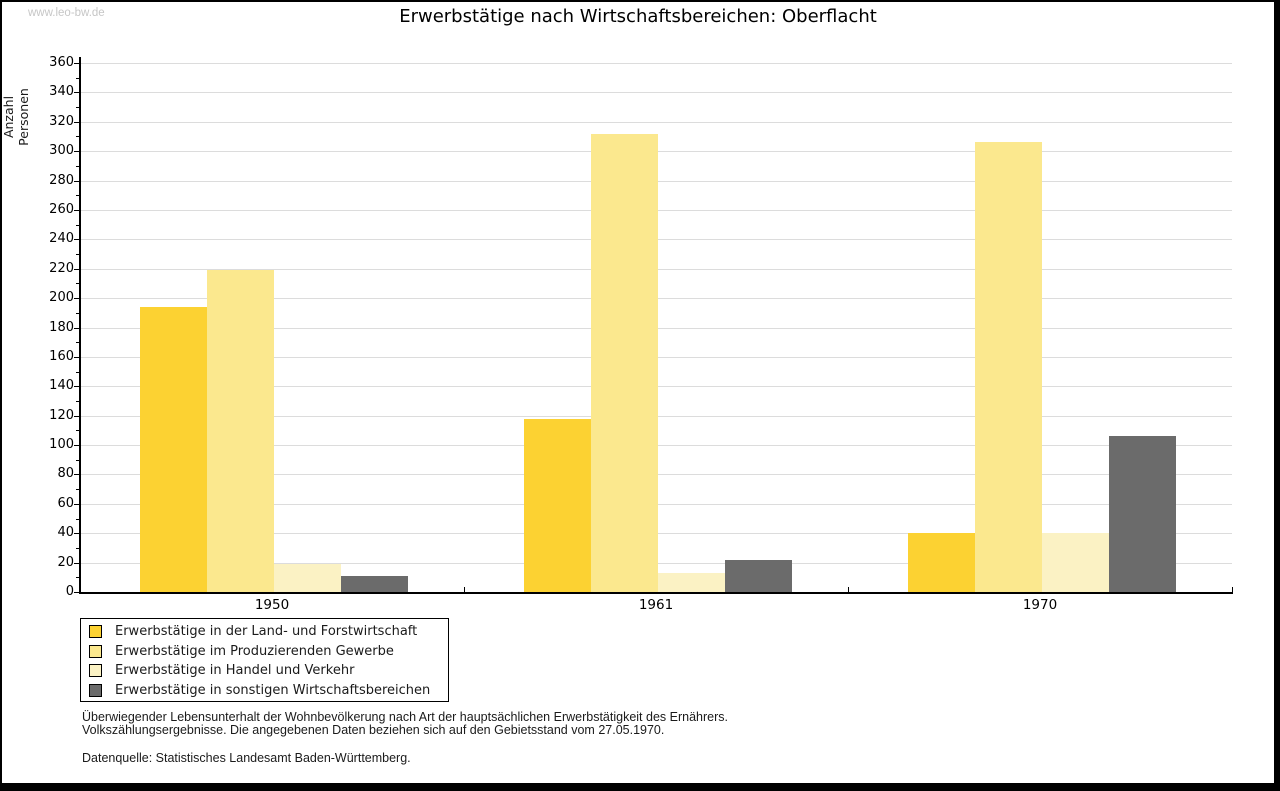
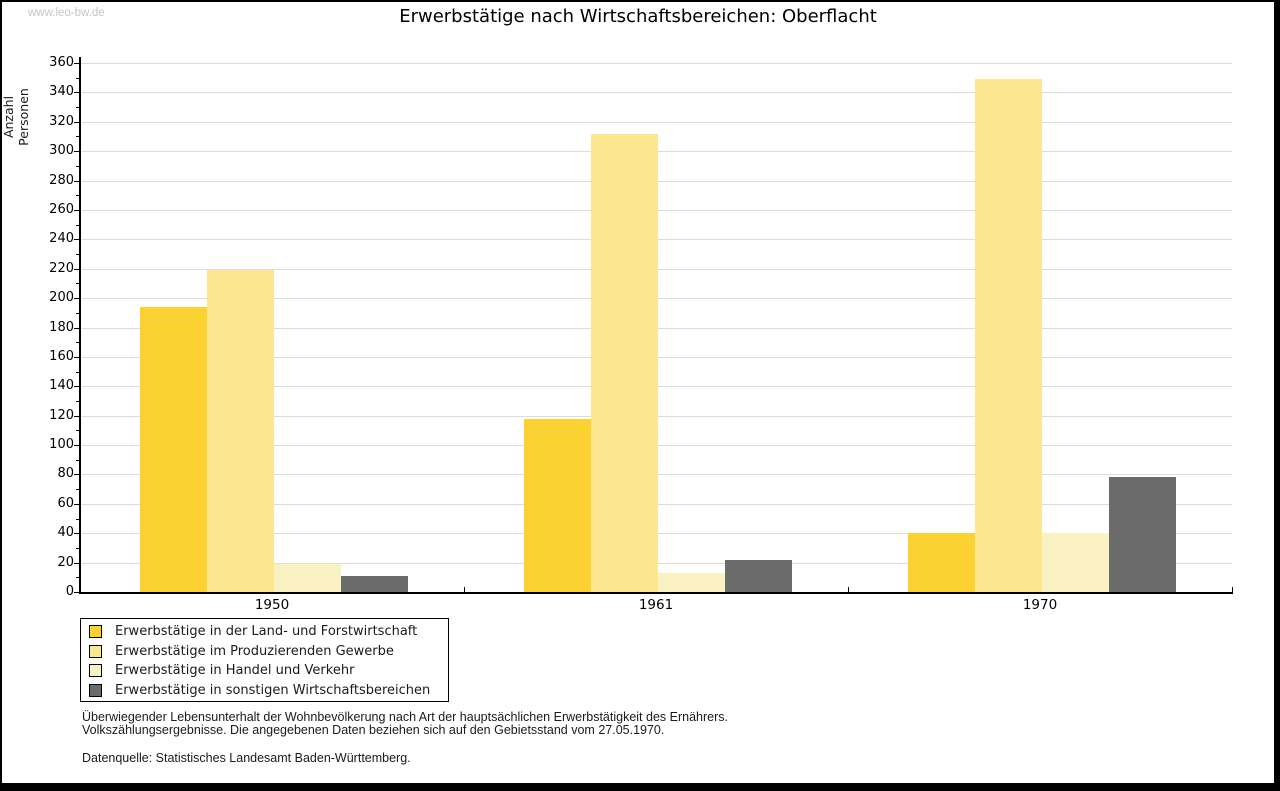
Erwerbstätige im Produzierenden Gewerbe/1970: 306 -> 349
Erwerbstätige in sonstigen Wirtschaftsbereichen/1970: 106 -> 78
